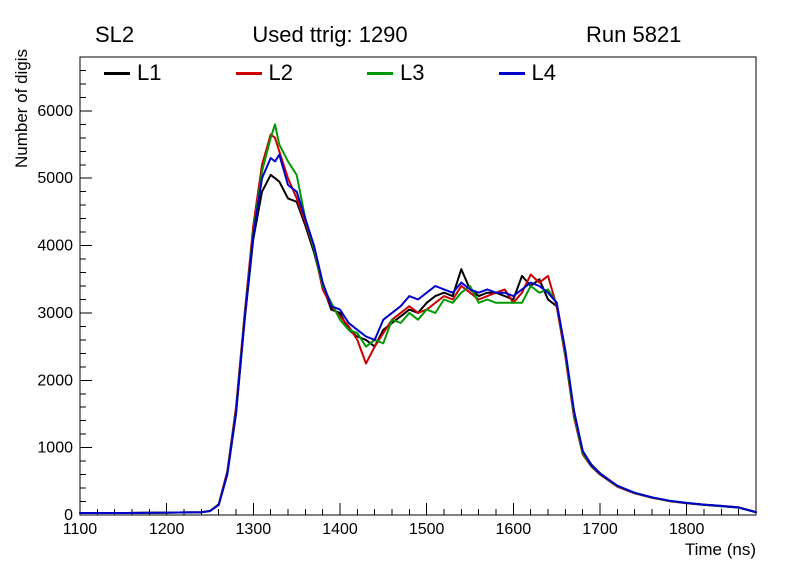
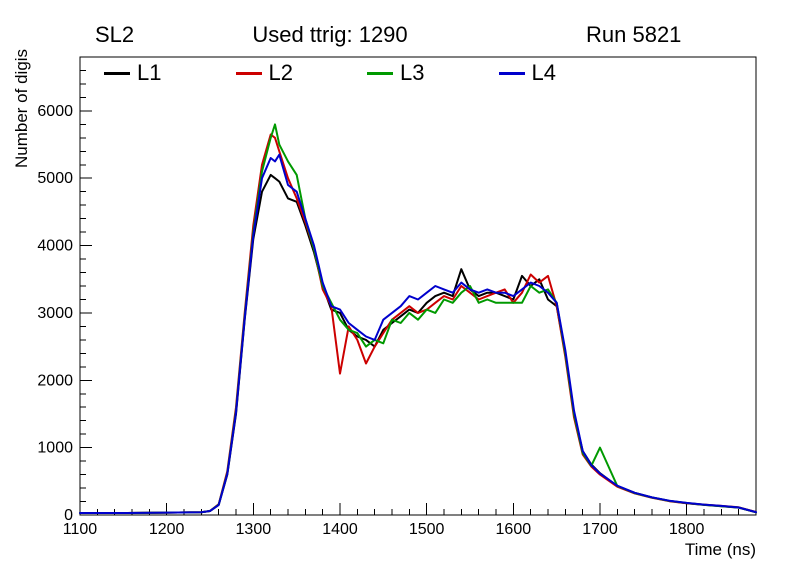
L2/1400: 3000 -> 2100
L3/1700: 600 -> 1000
